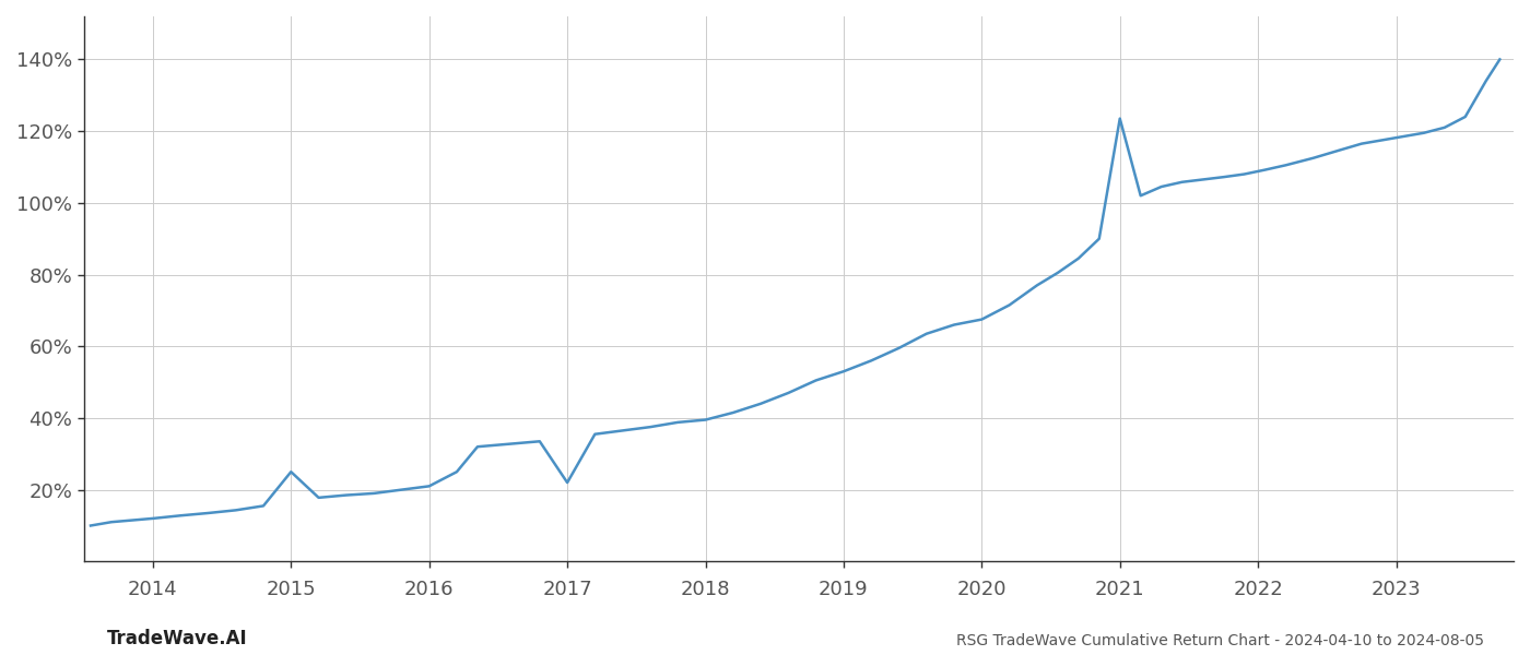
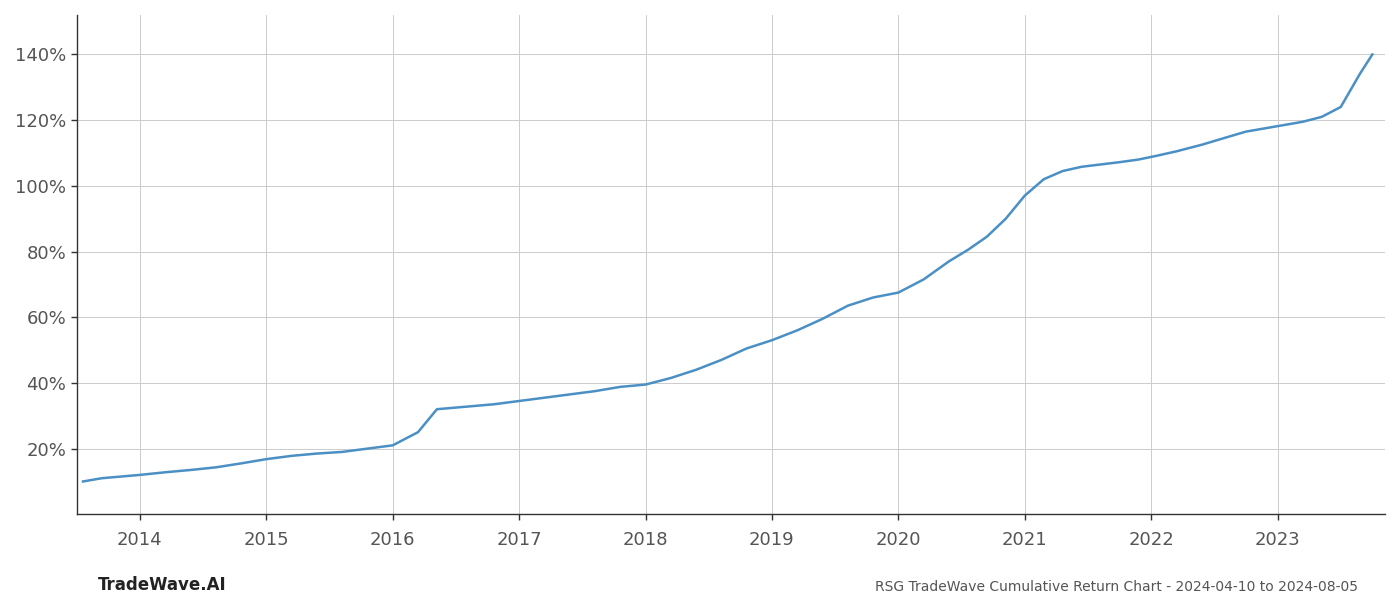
2015: 25.0% -> 16.8%
2017: 22.0% -> 34.5%
2021: 123.5% -> 97.0%
